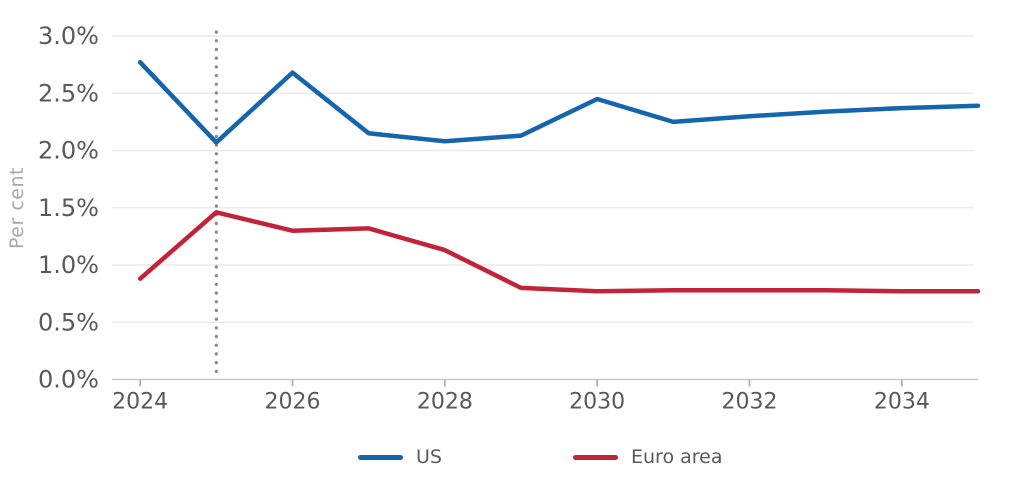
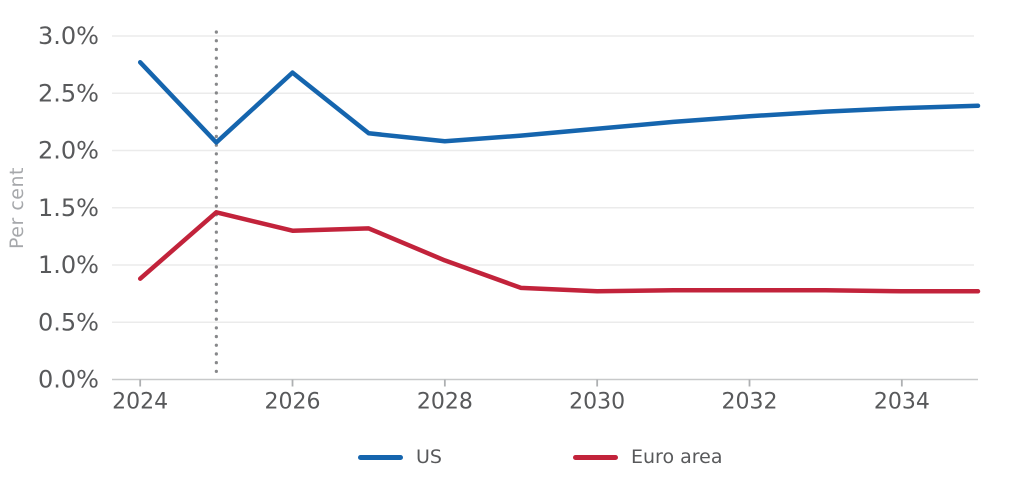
Euro area/2028: 1.13% -> 1.04%
US/2030: 2.45% -> 2.19%
